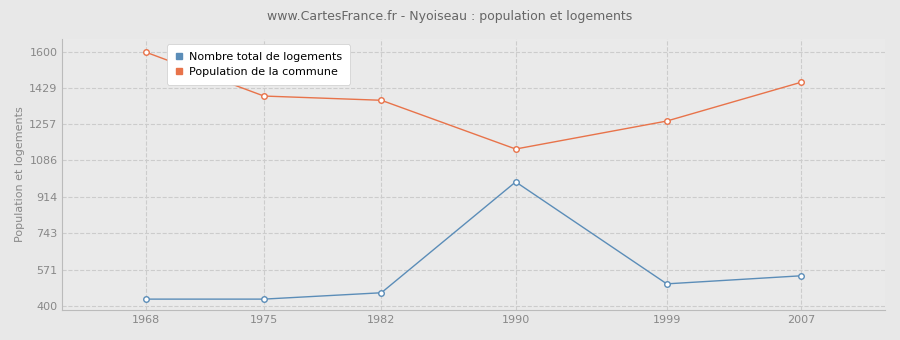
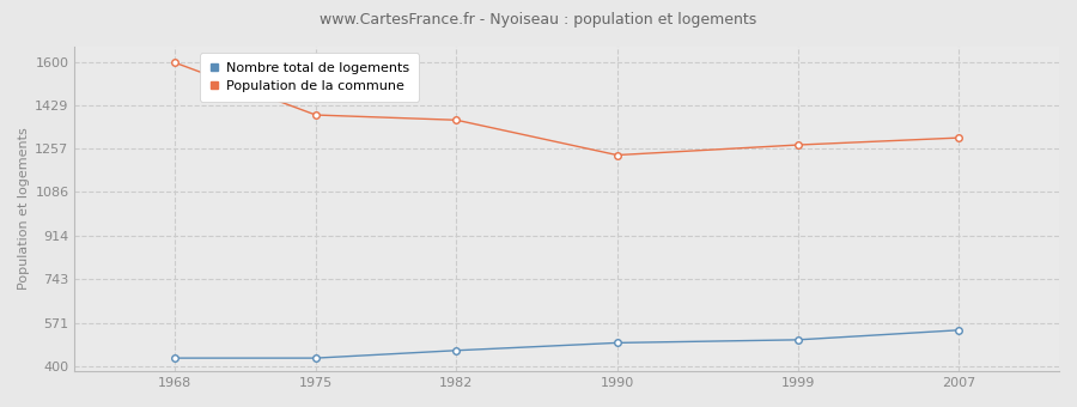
Population de la commune/1990: 1140 -> 1232
Nombre total de logements/1990: 985 -> 492
Population de la commune/2007: 1455 -> 1300
